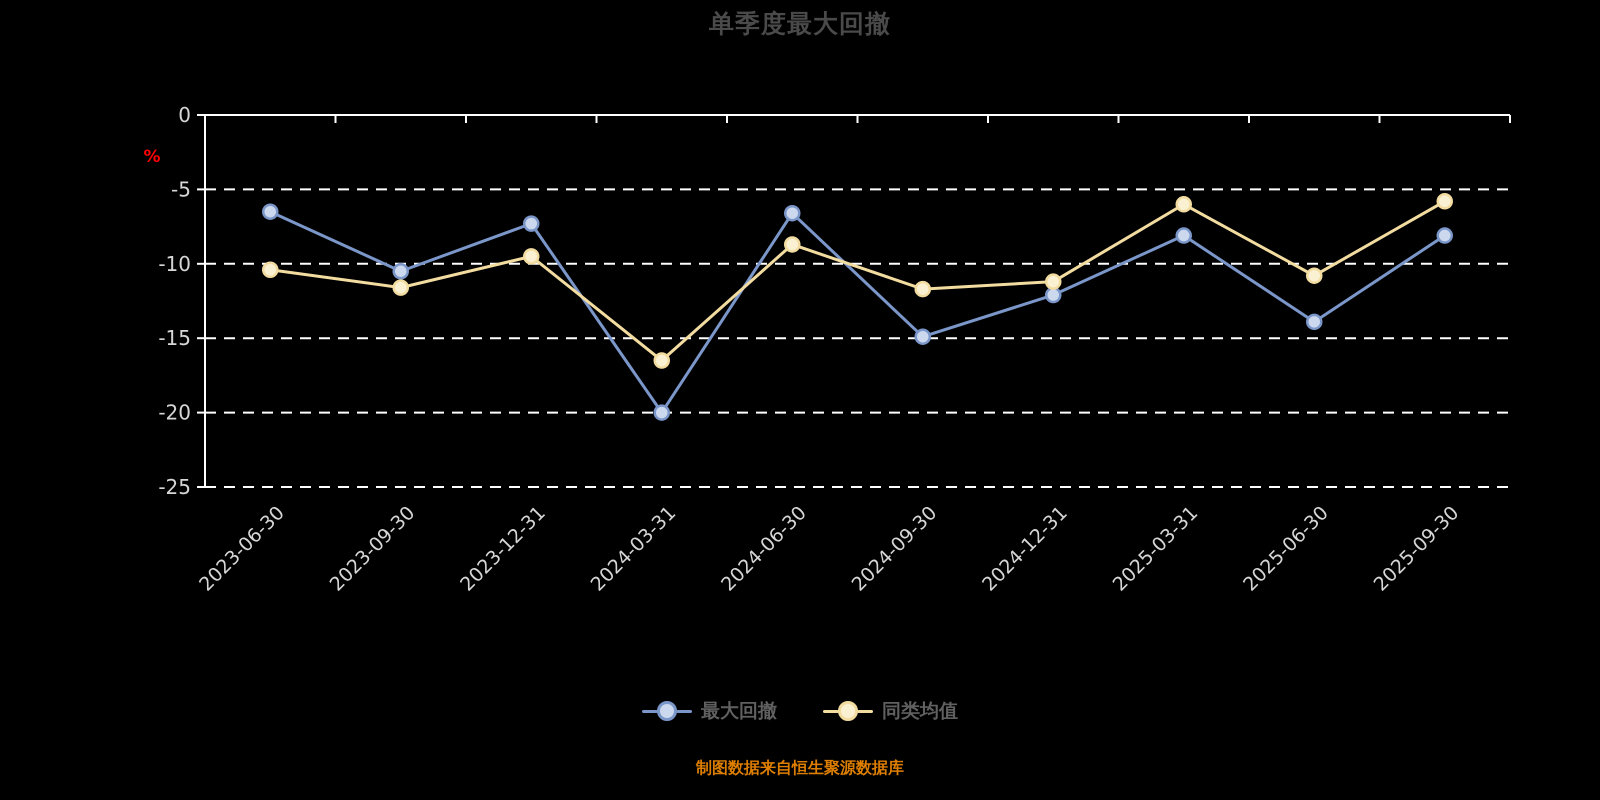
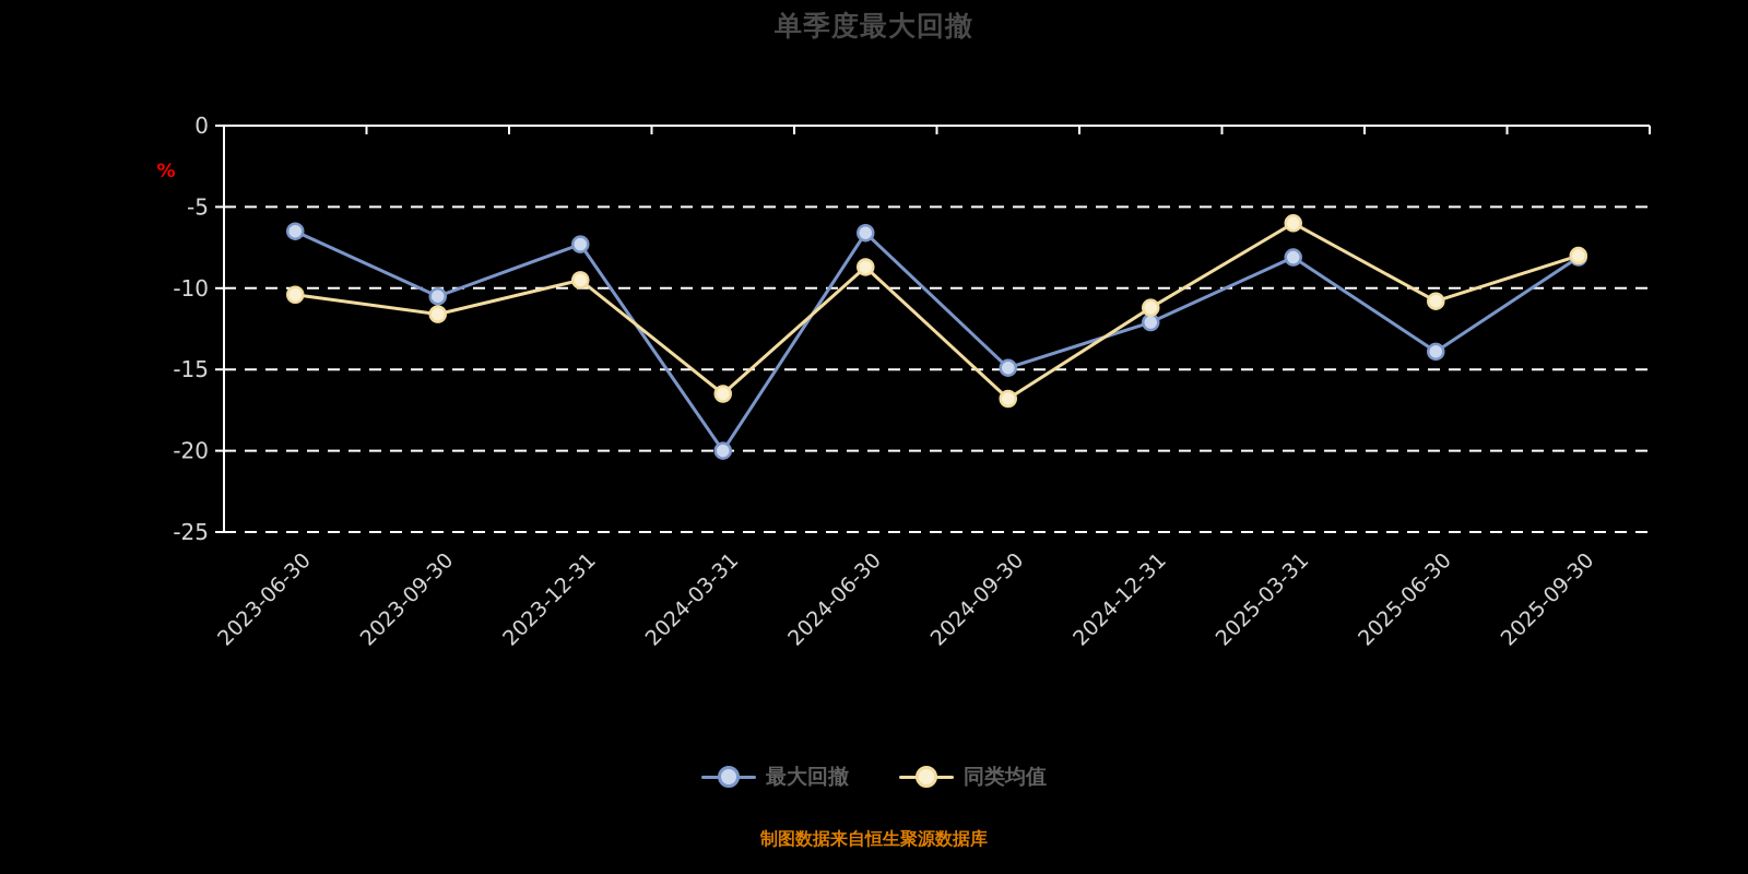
同类均值/2024-09-30: -11.7 -> -16.8
同类均值/2025-09-30: -5.8 -> -8.0
